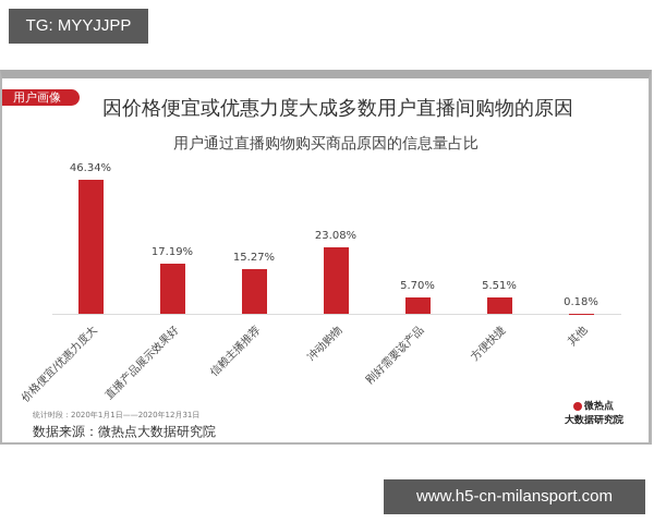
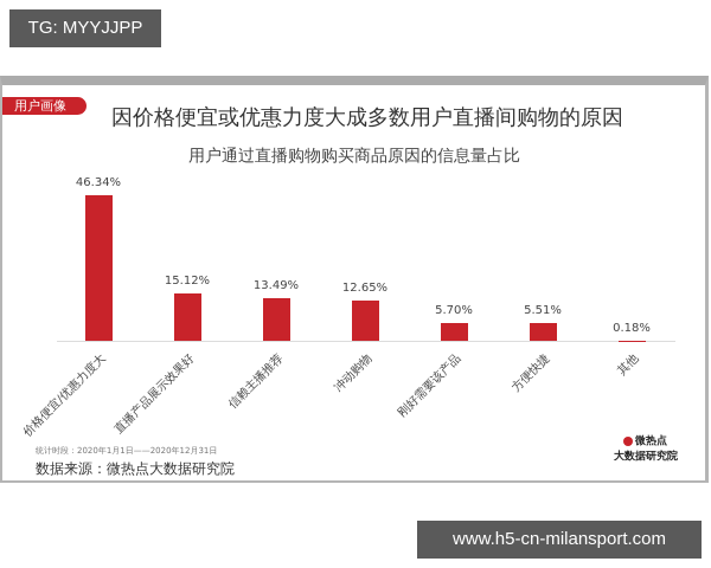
直播产品展示效果好: 17.19% -> 15.12%
信赖主播推荐: 15.27% -> 13.49%
冲动购物: 23.08% -> 12.65%
